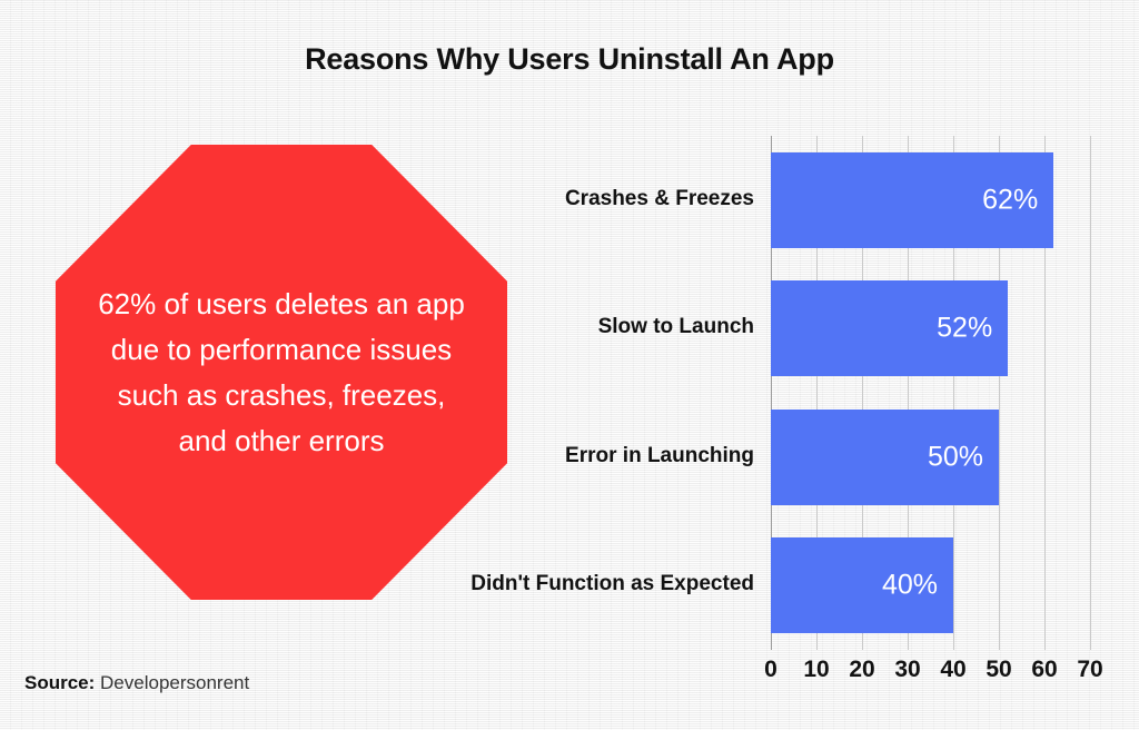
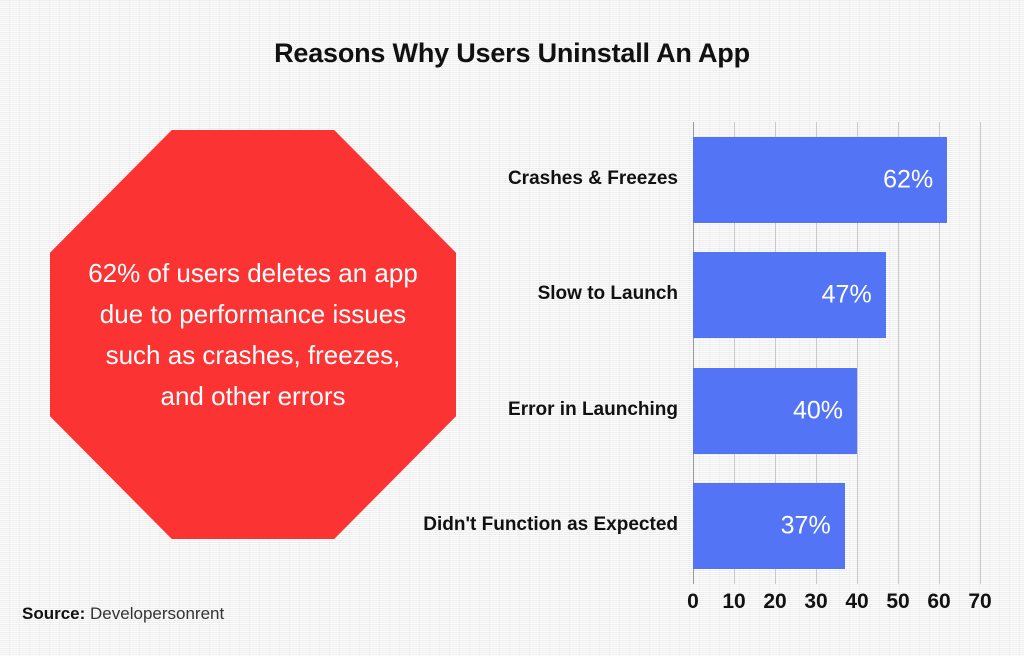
Slow to Launch: 52% -> 47%
Error in Launching: 50% -> 40%
Didn't Function as Expected: 40% -> 37%
